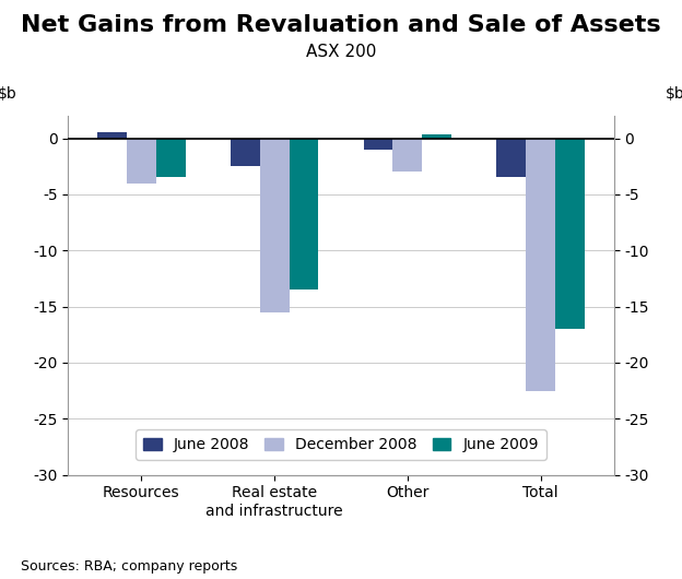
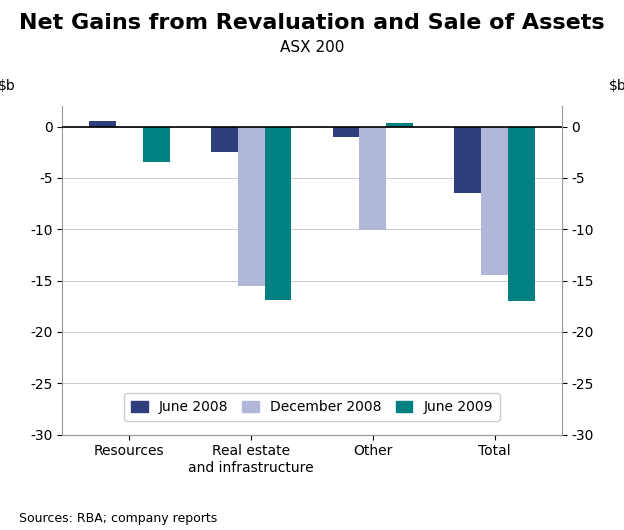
December 2008/Resources: -4.0 -> -0.1
June 2009/Real estate and infrastructure: -13.5 -> -16.9
December 2008/Other: -3.0 -> -10.1
June 2008/Total: -3.5 -> -6.5
December 2008/Total: -22.5 -> -14.5
